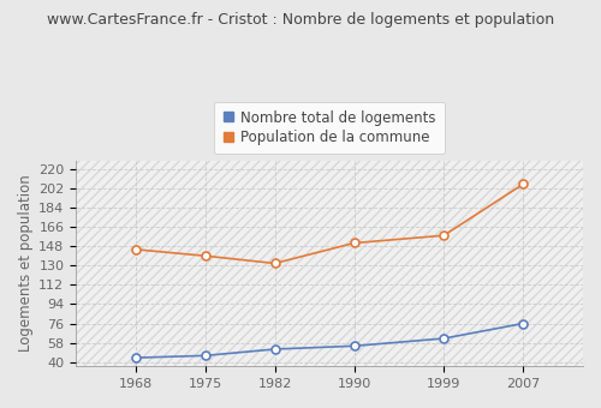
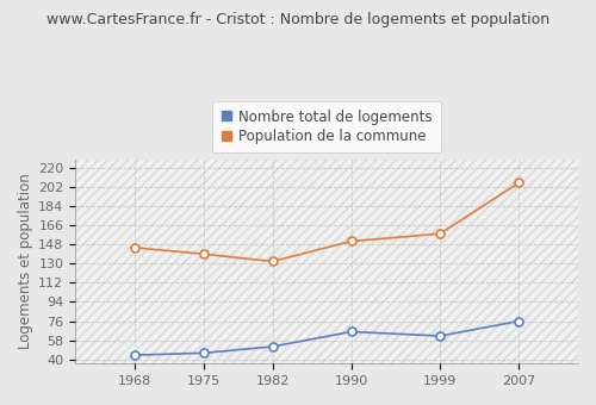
Nombre total de logements/1990: 55 -> 66
